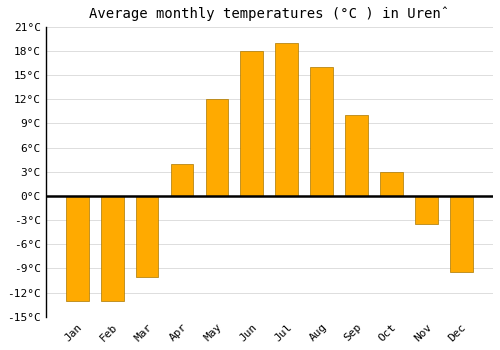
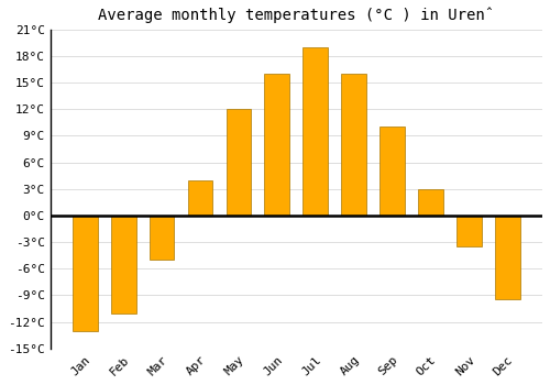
Feb: -13.0°C -> -11.0°C
Mar: -10.0°C -> -5.0°C
Jun: 18.0°C -> 16.0°C
